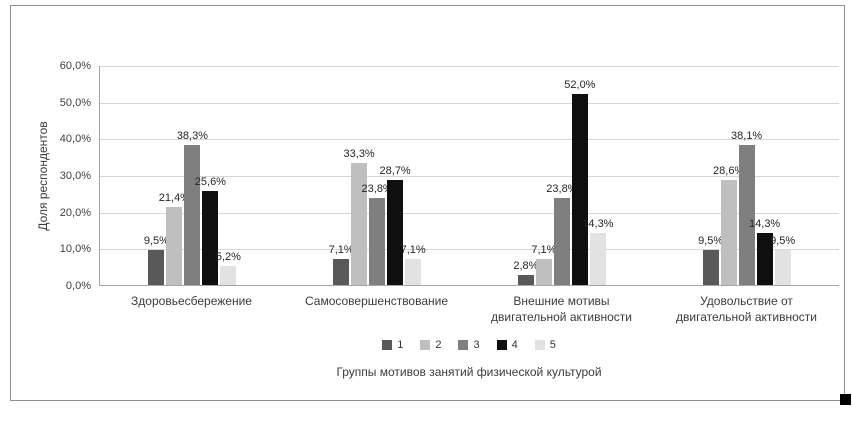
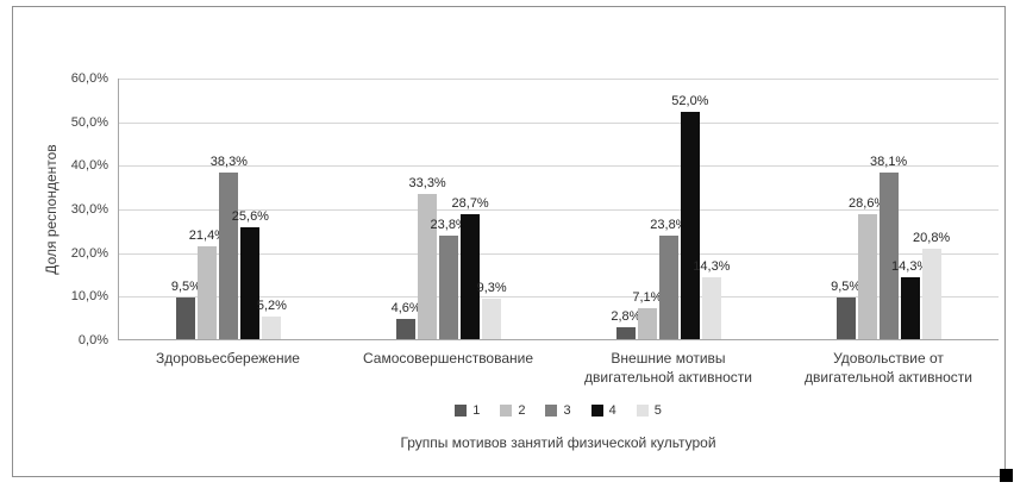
1/Самосовершенствование: 7,1% -> 4,6%
5/Самосовершенствование: 7,1% -> 9,3%
5/Удовольствие от двигательной активности: 9,5% -> 20,8%
